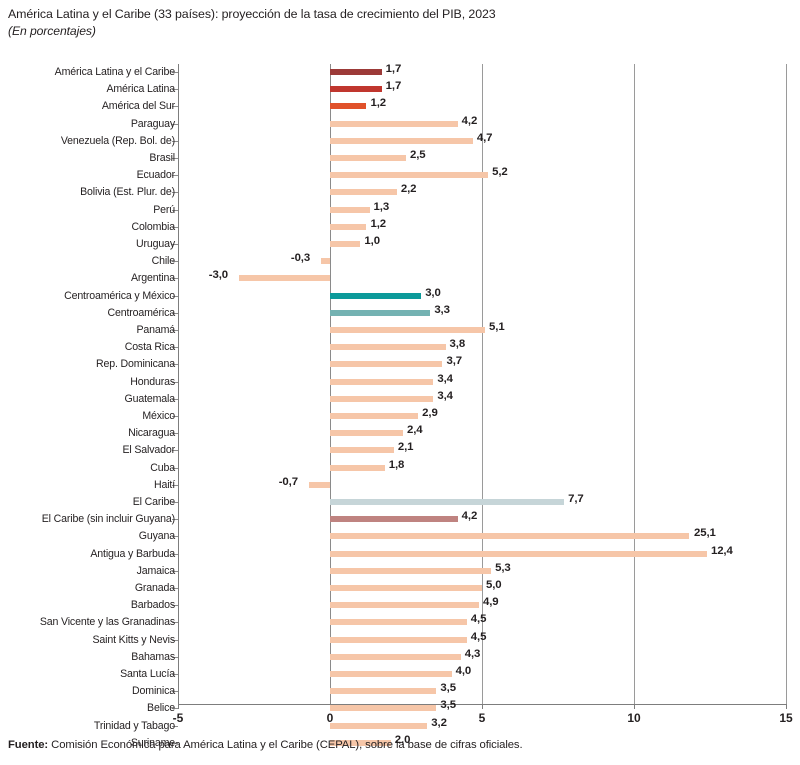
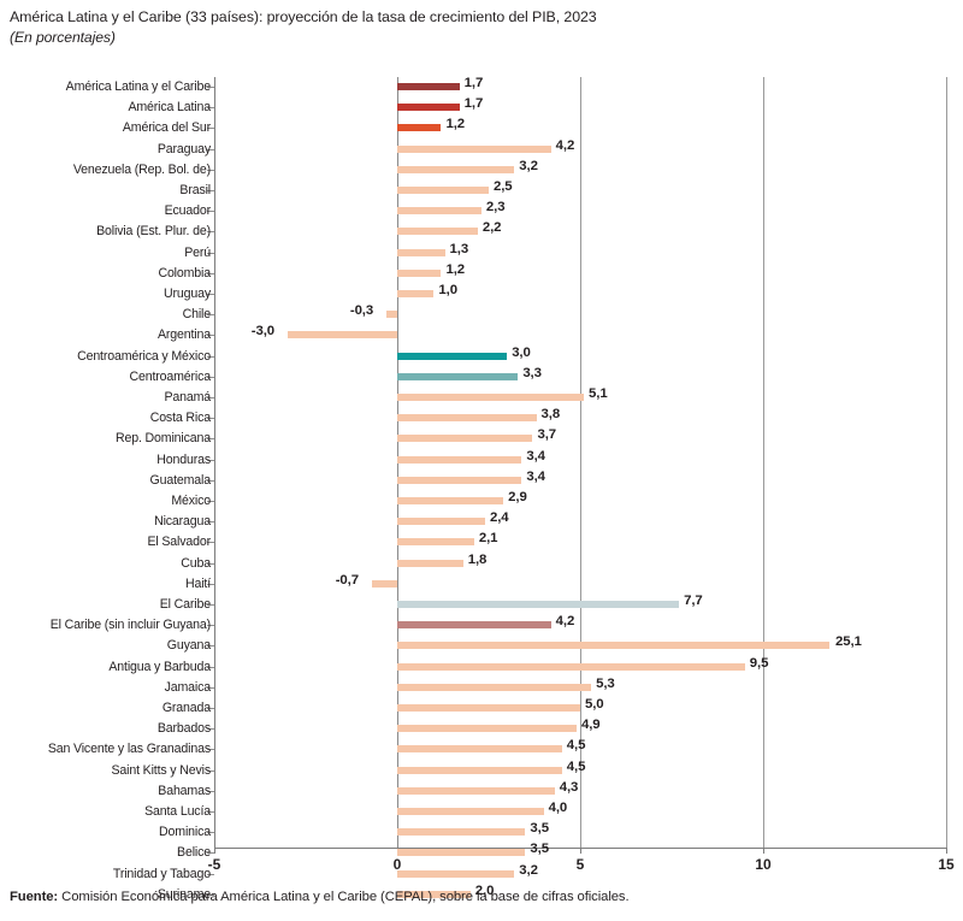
Venezuela (Rep. Bol. de): 4,7 -> 3,2
Ecuador: 5,2 -> 2,3
Antigua y Barbuda: 12,4 -> 9,5
